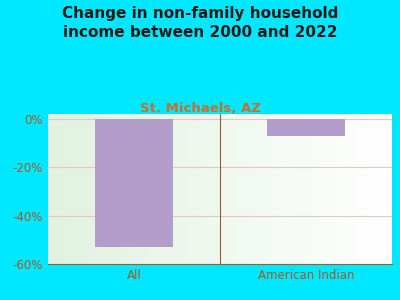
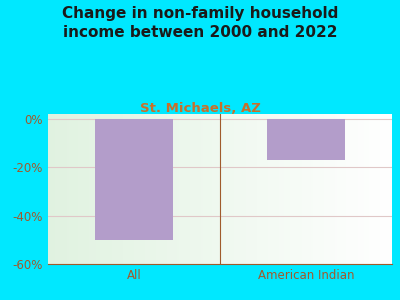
All: -53% -> -50%
American Indian: -7% -> -17%
